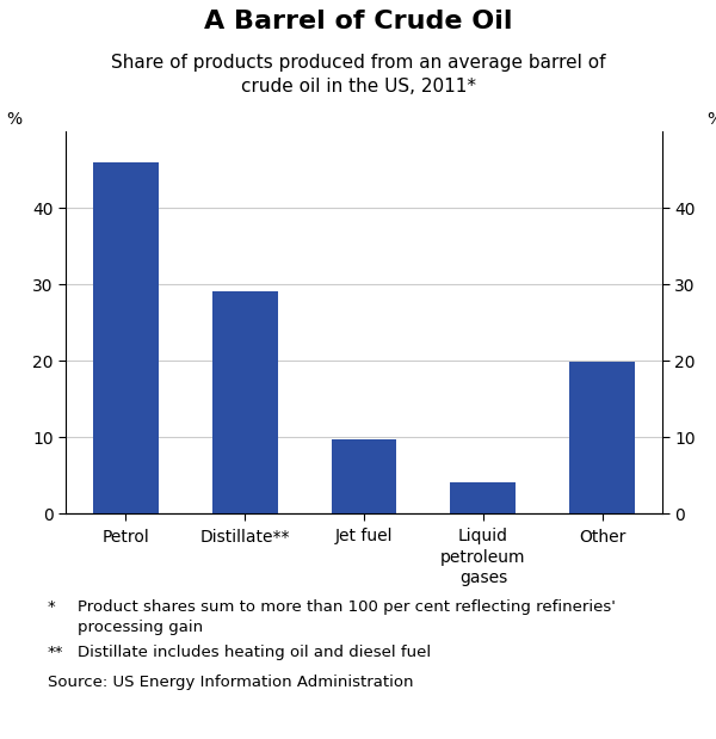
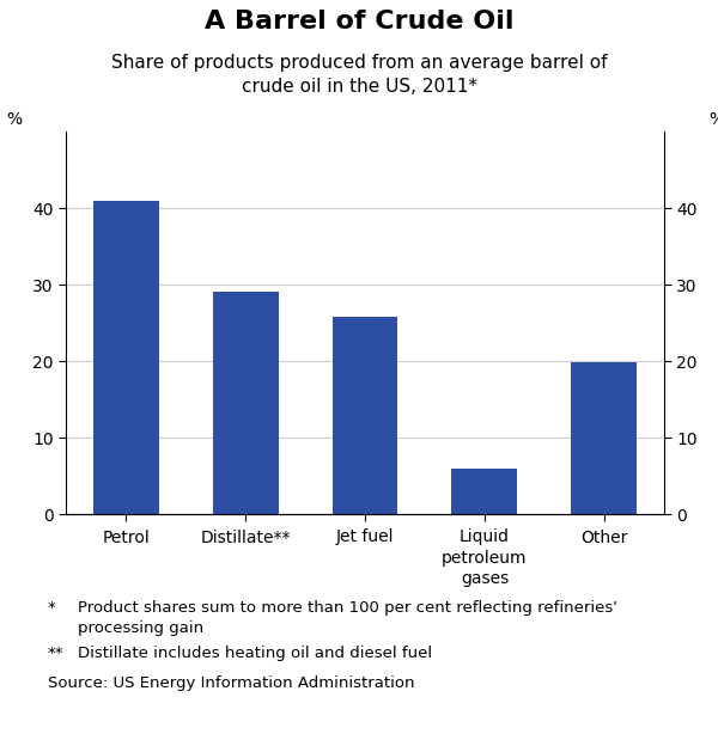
Petrol: 46.0 -> 41.0
Jet fuel: 9.7 -> 25.8
Liquid petroleum gases: 4.0 -> 6.0
